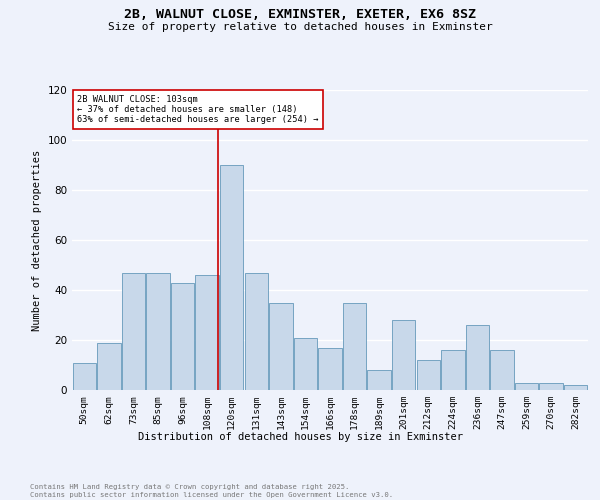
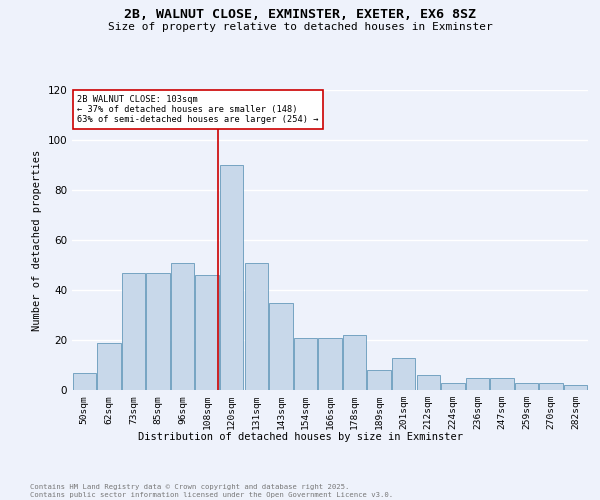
50sqm: 11 -> 7
96sqm: 43 -> 51
131sqm: 47 -> 51
166sqm: 17 -> 21
178sqm: 35 -> 22
201sqm: 28 -> 13
212sqm: 12 -> 6
224sqm: 16 -> 3
236sqm: 26 -> 5
247sqm: 16 -> 5
